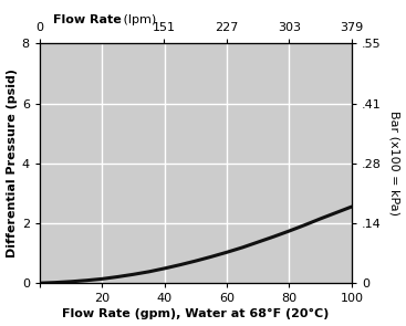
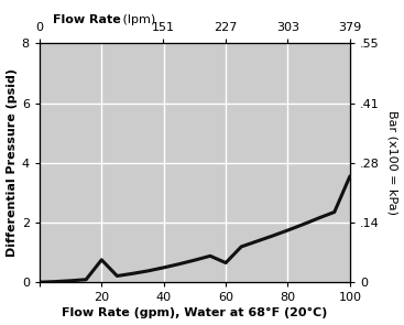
20: 0.14 -> 0.75
60: 1.03 -> 0.65
100: 2.55 -> 3.55
